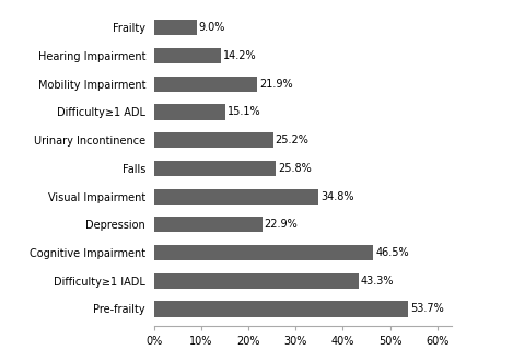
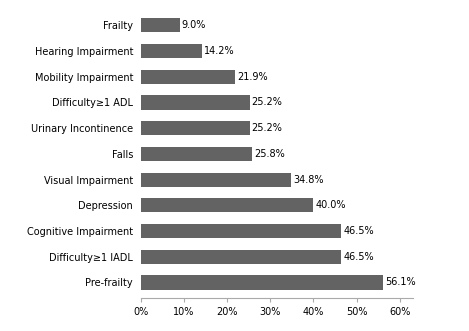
Difficulty≥1 ADL: 15.1% -> 25.2%
Depression: 22.9% -> 40.0%
Difficulty≥1 IADL: 43.3% -> 46.5%
Pre-frailty: 53.7% -> 56.1%
